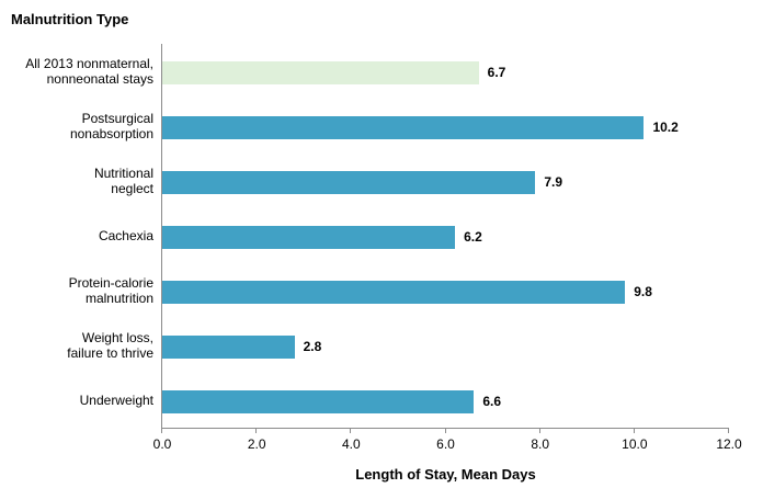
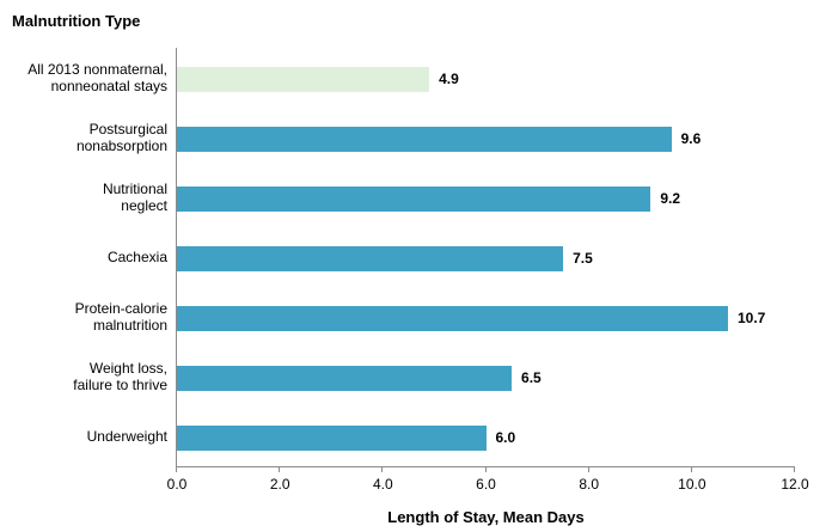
All 2013 nonmaternal, nonneonatal stays: 6.7 -> 4.9
Postsurgical nonabsorption: 10.2 -> 9.6
Nutritional neglect: 7.9 -> 9.2
Cachexia: 6.2 -> 7.5
Protein-calorie malnutrition: 9.8 -> 10.7
Weight loss, failure to thrive: 2.8 -> 6.5
Underweight: 6.6 -> 6.0
